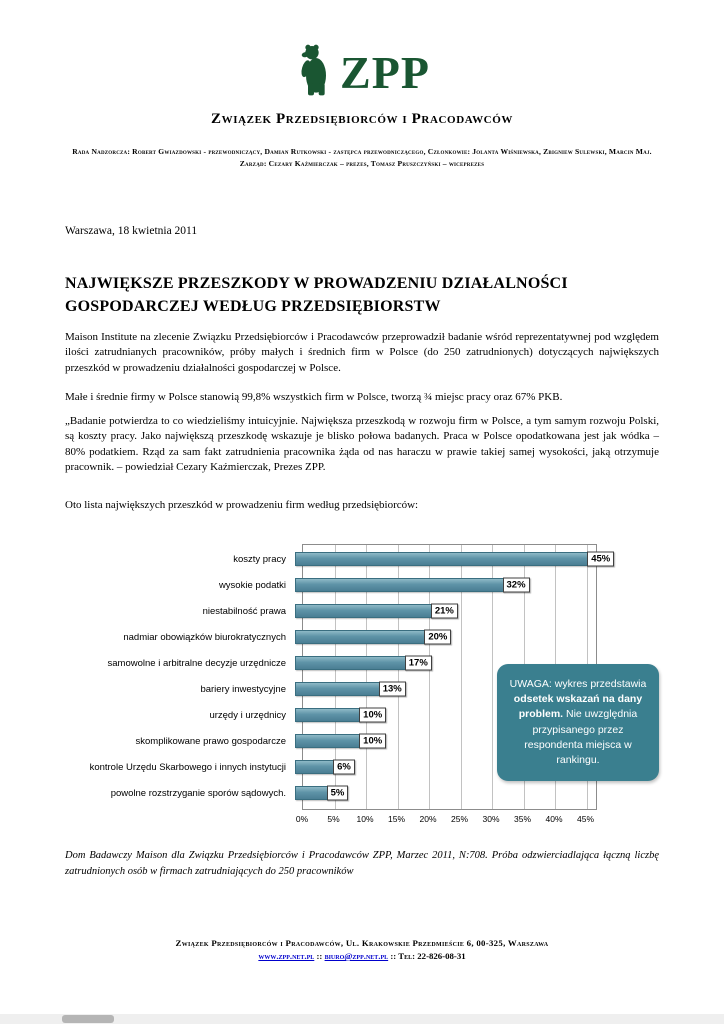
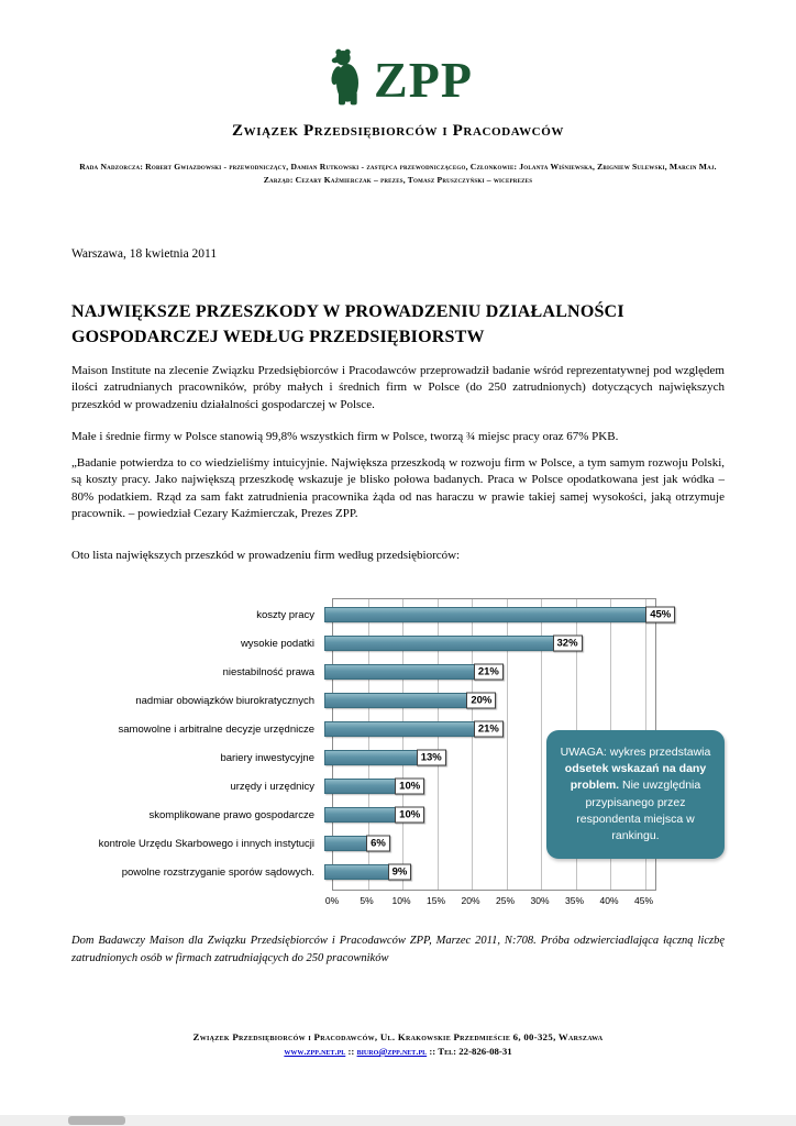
samowolne i arbitralne decyzje urzędnicze: 17% -> 21%
powolne rozstrzyganie sporów sądowych.: 5% -> 9%
